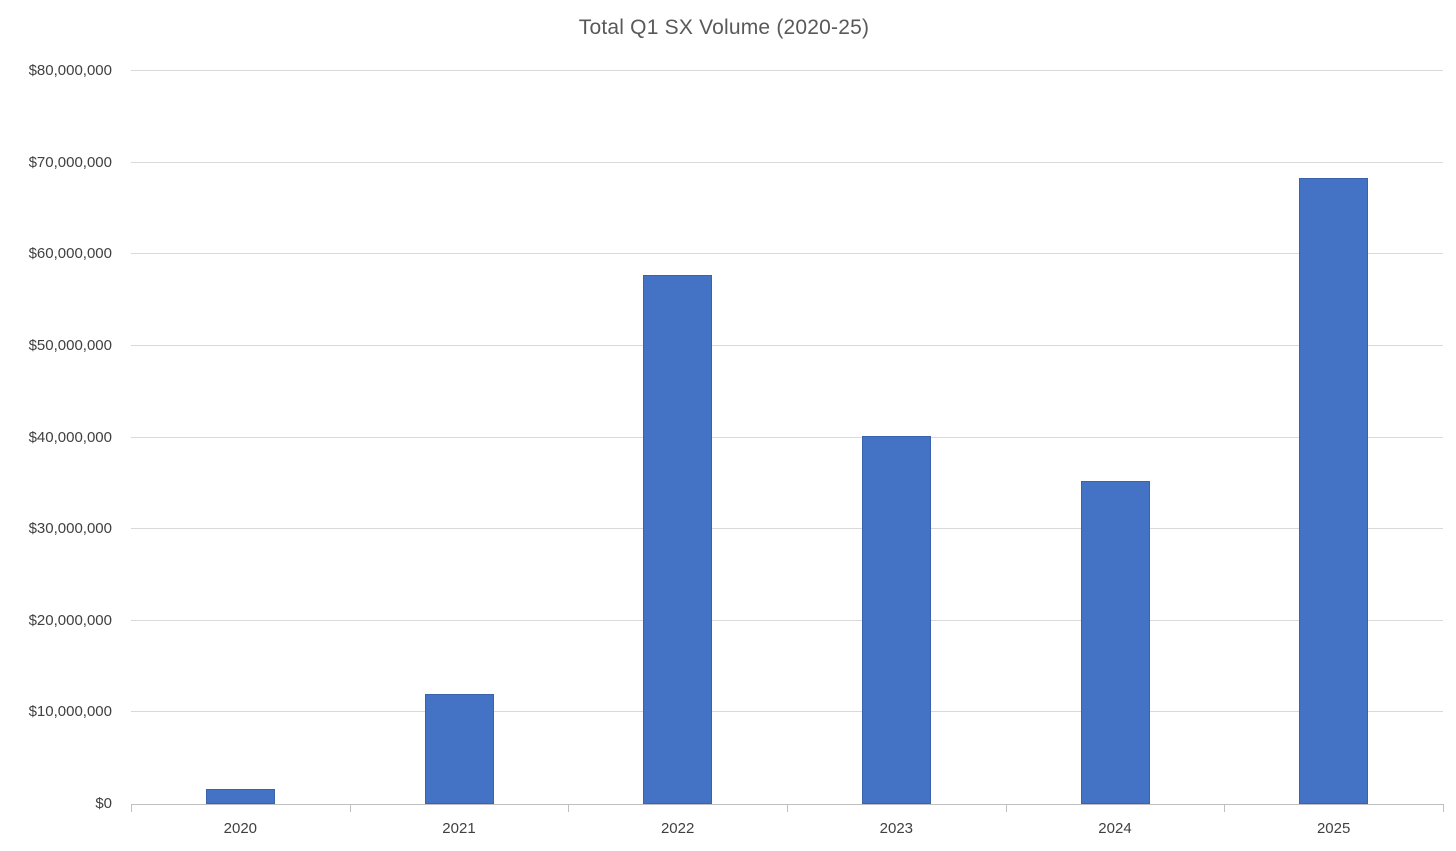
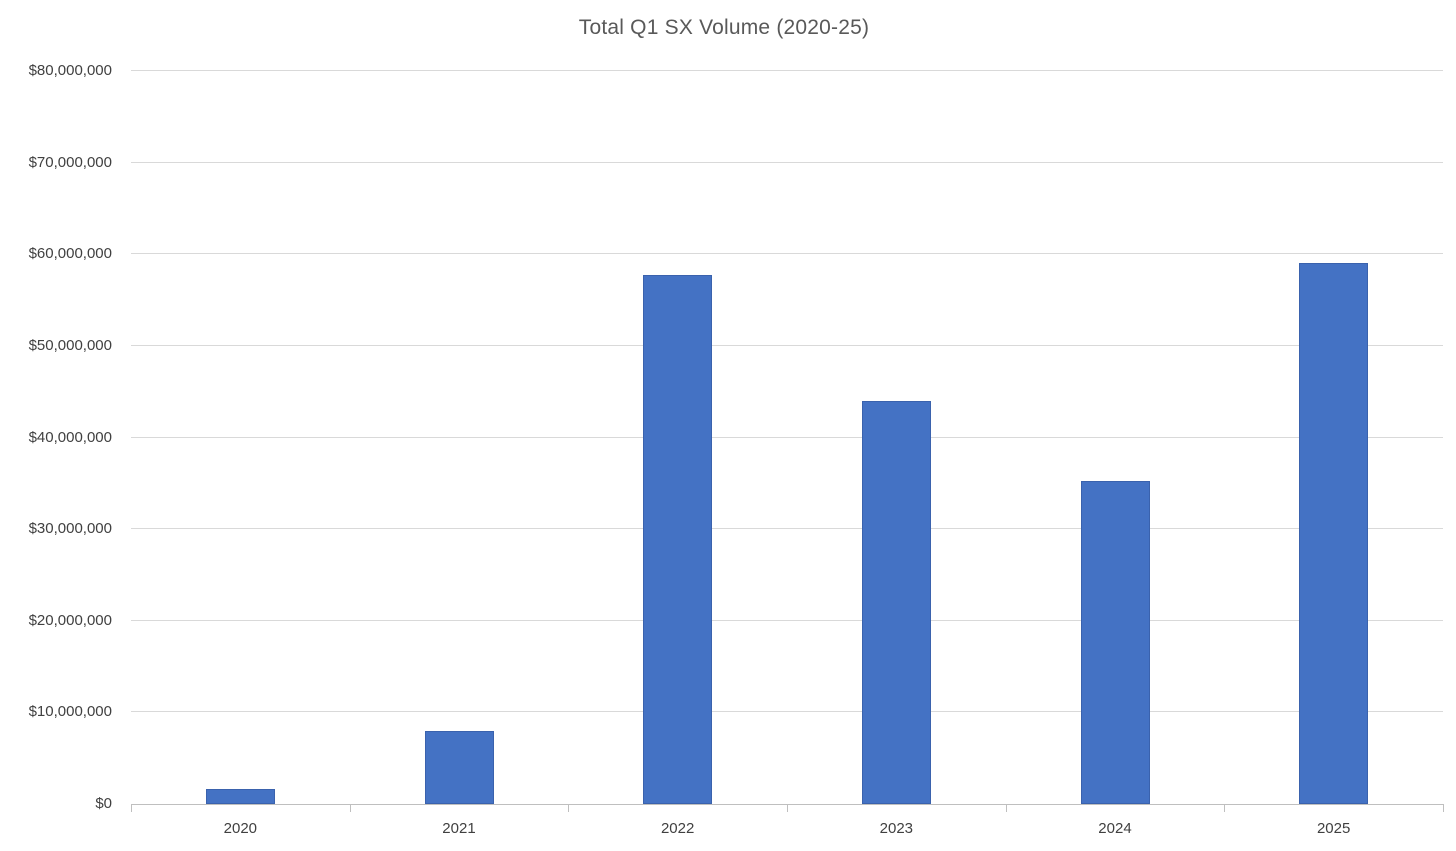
2021: $12000000 -> $8000000
2023: $40000000 -> $44000000
2025: $68000000 -> $59000000
